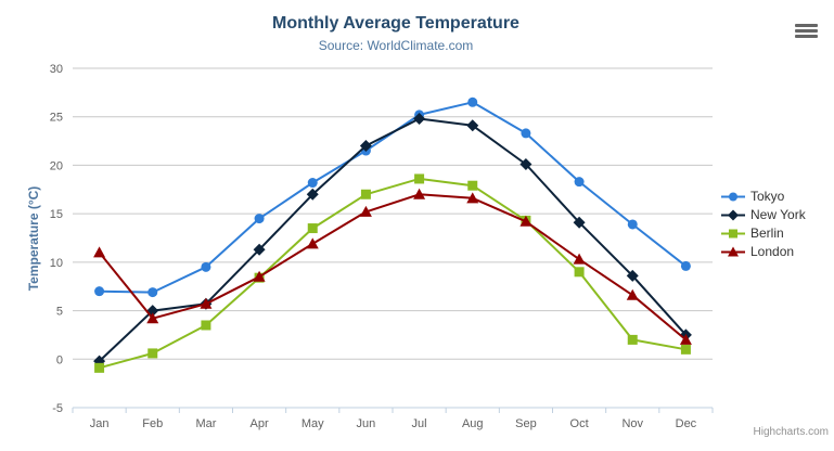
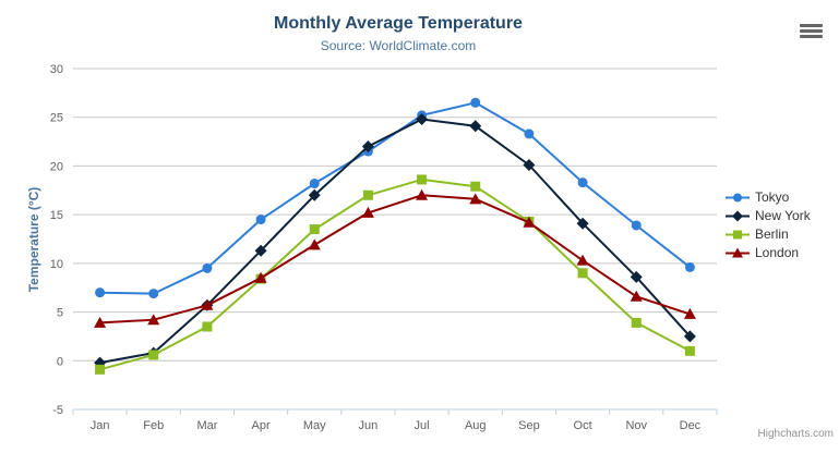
London/Jan: 11 -> 4
New York/Feb: 5 -> 1
Berlin/Nov: 2 -> 4
London/Dec: 2 -> 5
